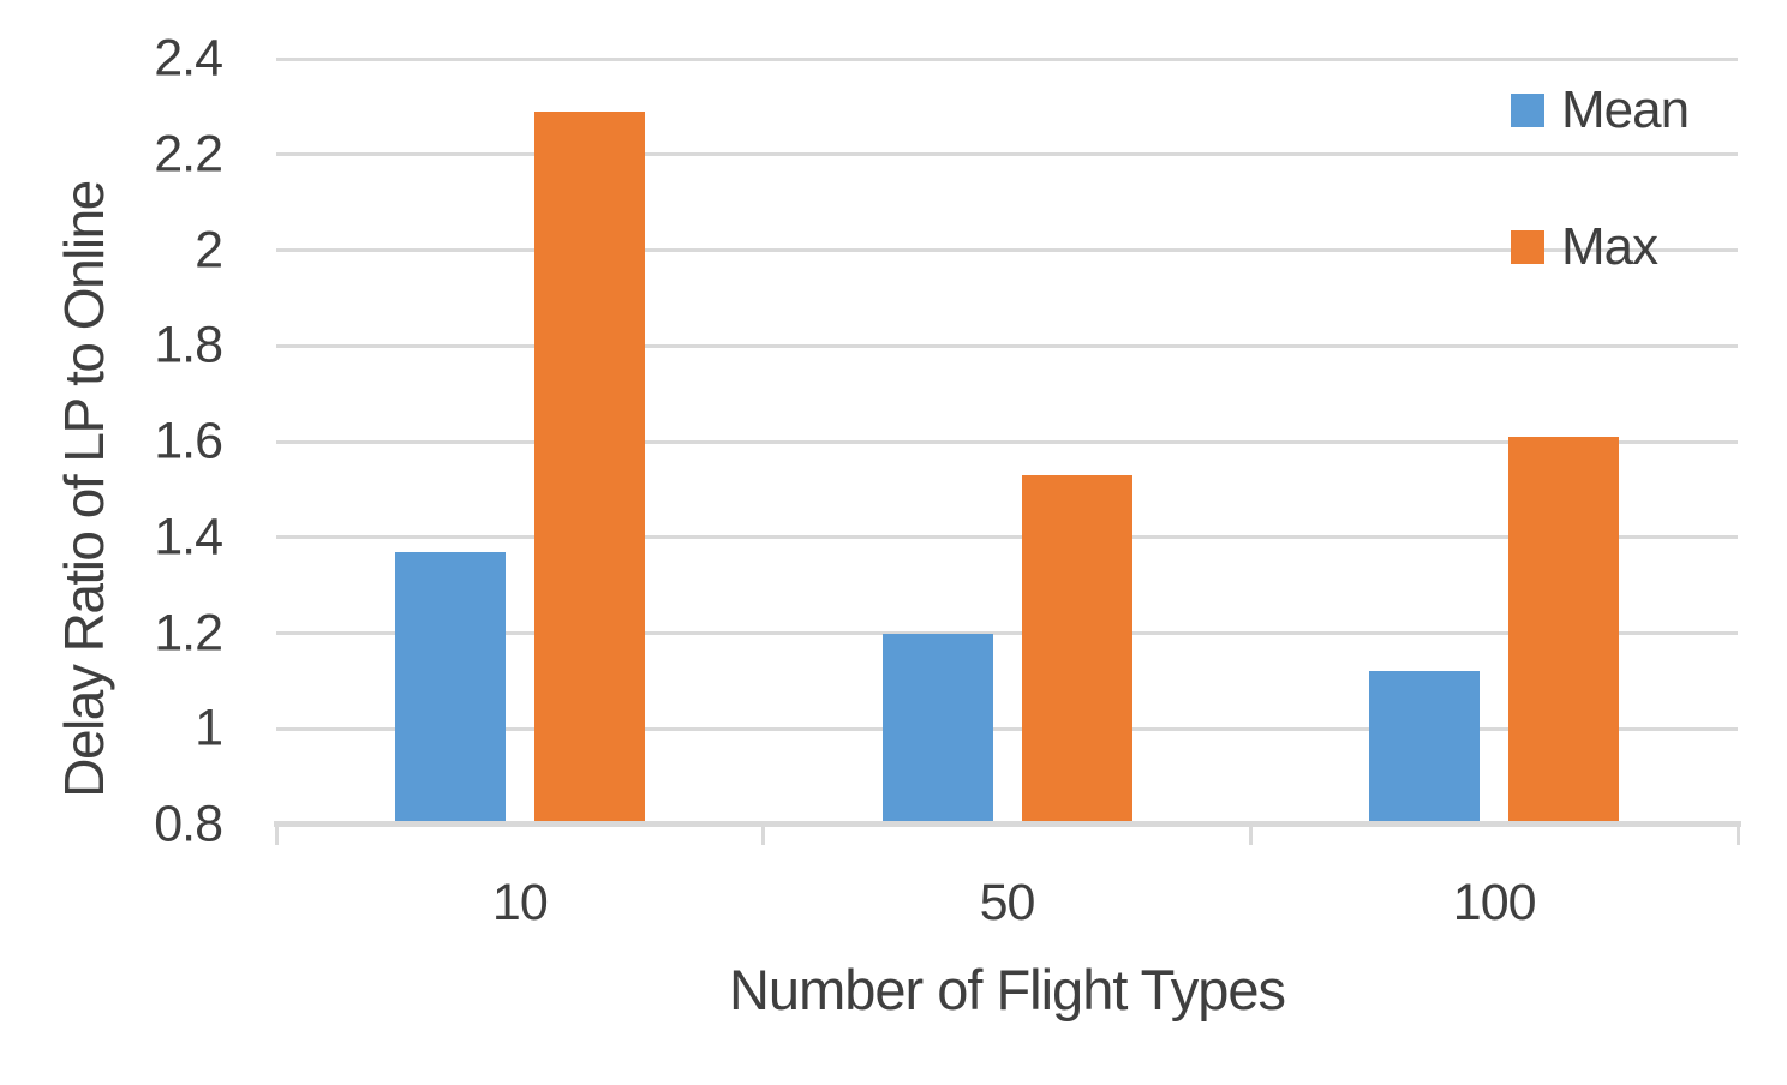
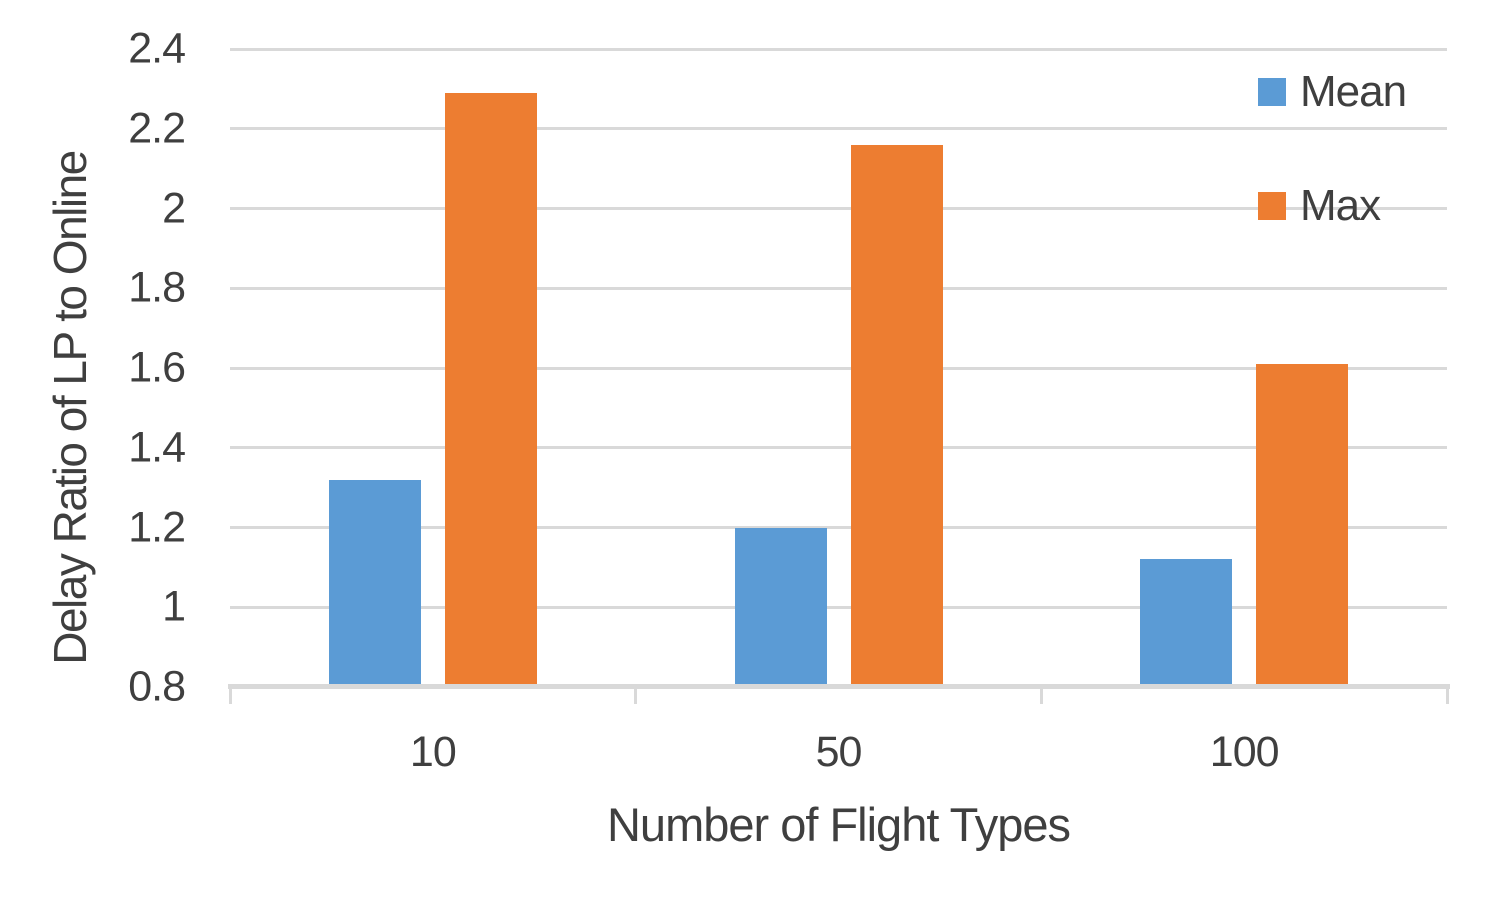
Mean/10: 1.37 -> 1.32
Max/50: 1.53 -> 2.16
